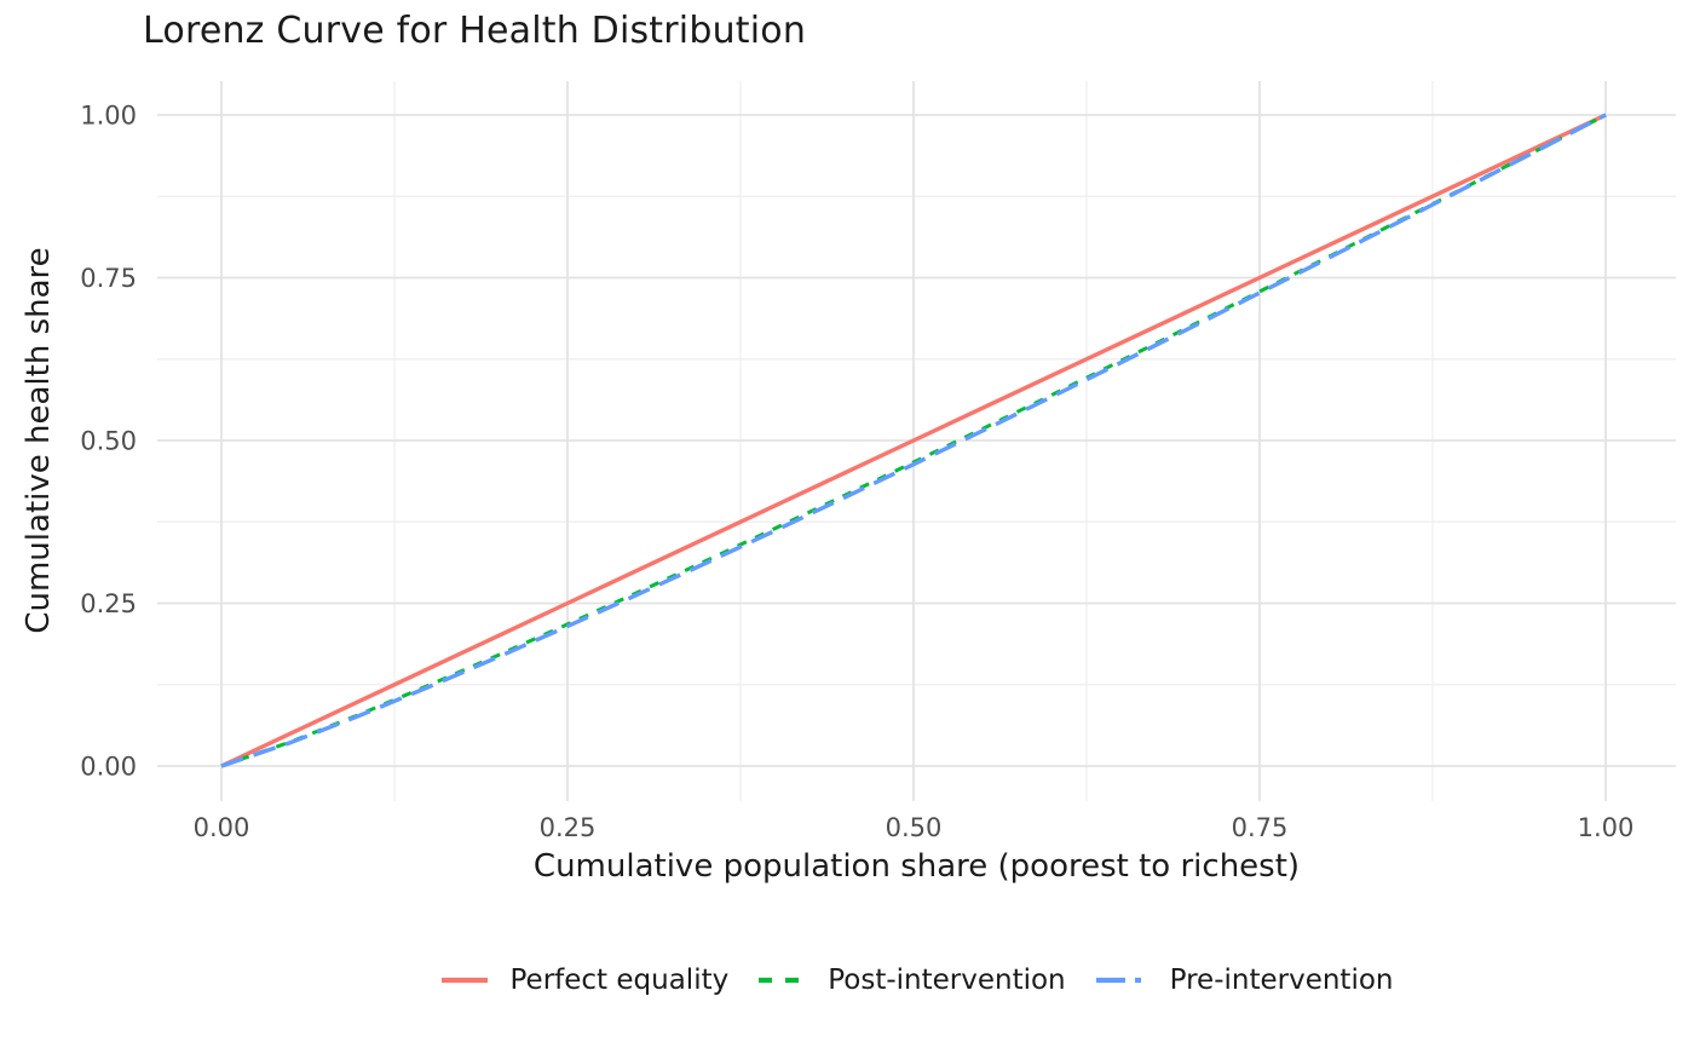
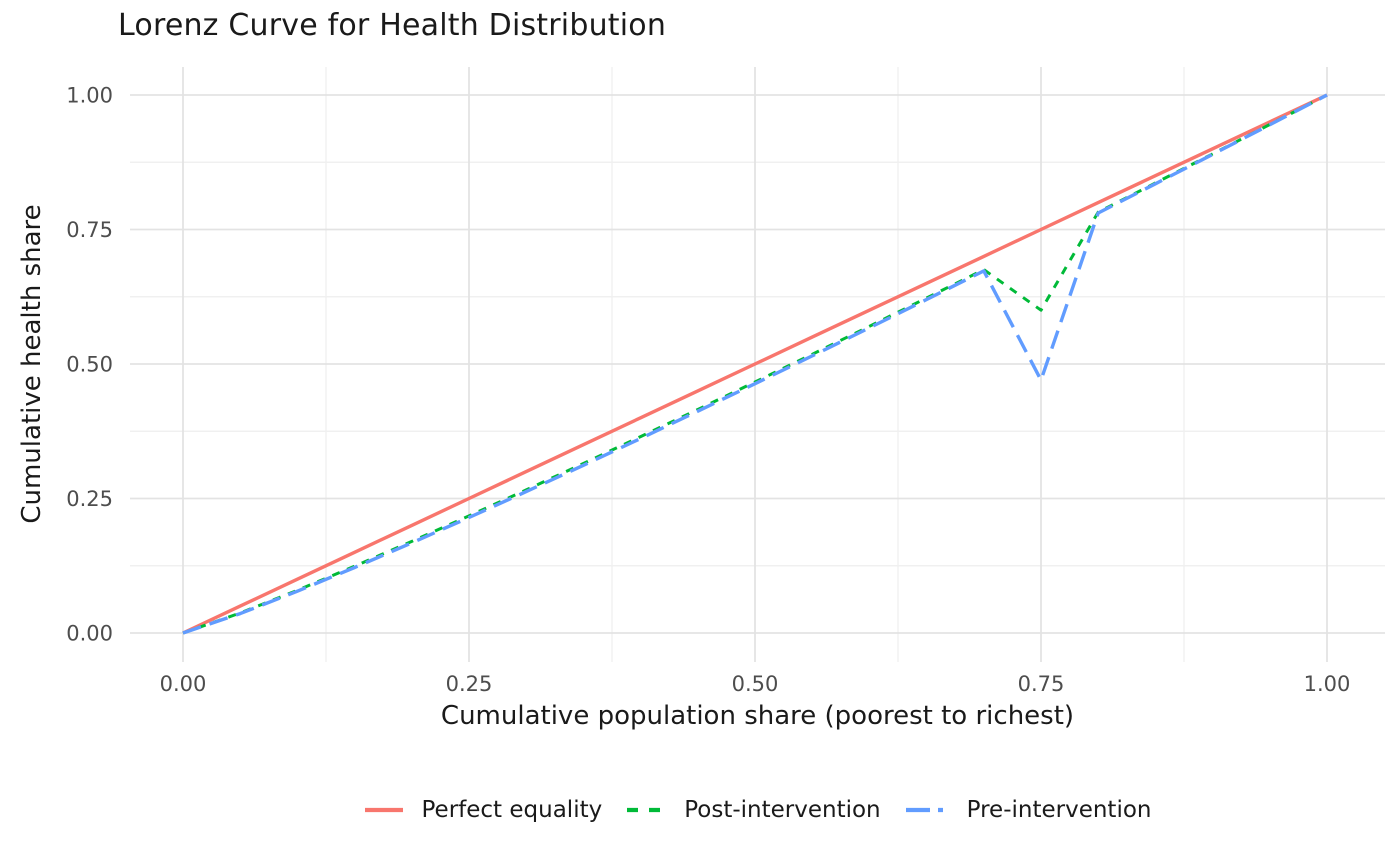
Post-intervention/0.75: 0.73 -> 0.60
Pre-intervention/0.75: 0.73 -> 0.47
